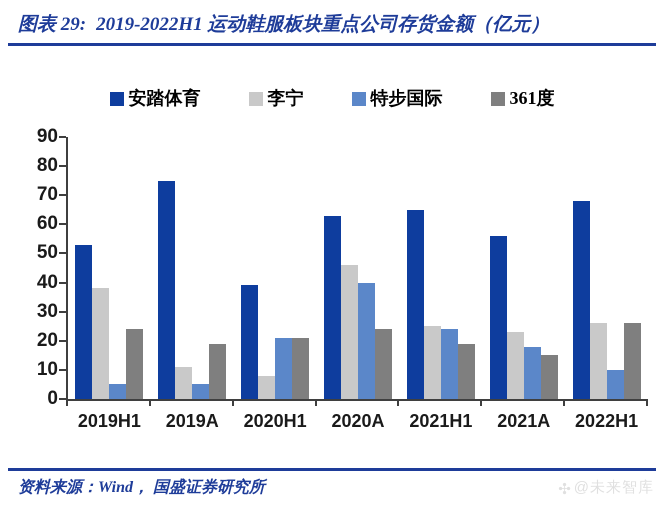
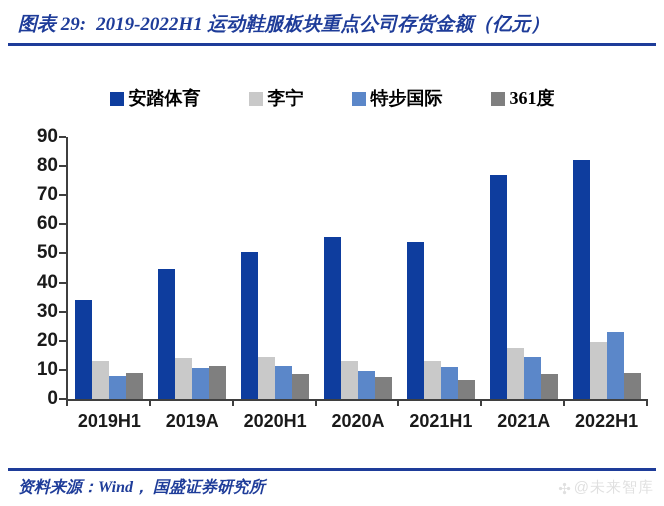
安踏体育/2019H1: 53 -> 34
李宁/2019H1: 38 -> 13
特步国际/2019H1: 5 -> 8
361度/2019H1: 24 -> 9
安踏体育/2019A: 75 -> 44
李宁/2019A: 11 -> 14
特步国际/2019A: 5 -> 10
361度/2019A: 19 -> 12
安踏体育/2020H1: 39 -> 50
李宁/2020H1: 8 -> 14
特步国际/2020H1: 21 -> 12
361度/2020H1: 21 -> 8
安踏体育/2020A: 63 -> 56
李宁/2020A: 46 -> 13
特步国际/2020A: 40 -> 10
361度/2020A: 24 -> 8
安踏体育/2021H1: 65 -> 54
李宁/2021H1: 25 -> 13
特步国际/2021H1: 24 -> 11
361度/2021H1: 19 -> 6
安踏体育/2021A: 56 -> 77
李宁/2021A: 23 -> 18
特步国际/2021A: 18 -> 14
361度/2021A: 15 -> 8
安踏体育/2022H1: 68 -> 82
李宁/2022H1: 26 -> 20
特步国际/2022H1: 10 -> 23
361度/2022H1: 26 -> 9
